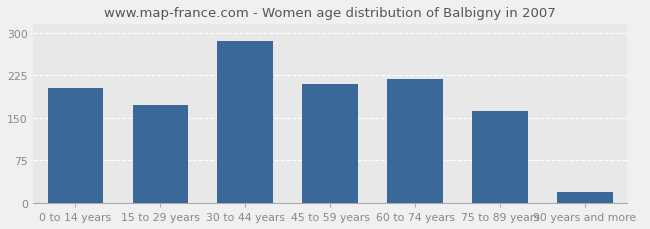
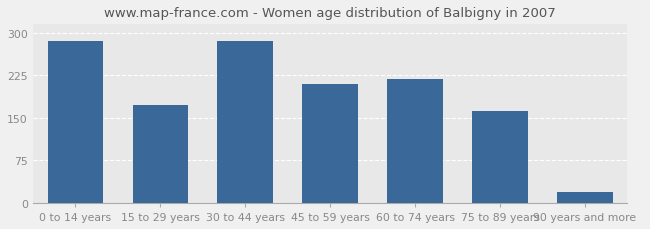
0 to 14 years: 202 -> 285
